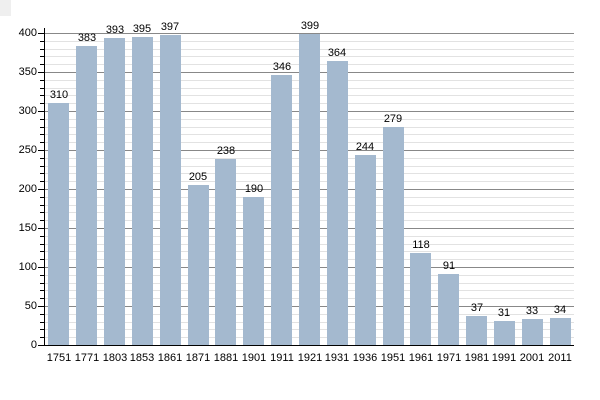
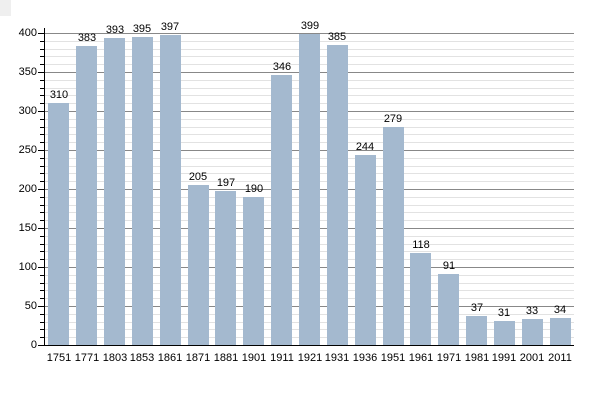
1881: 238 -> 197
1931: 364 -> 385
